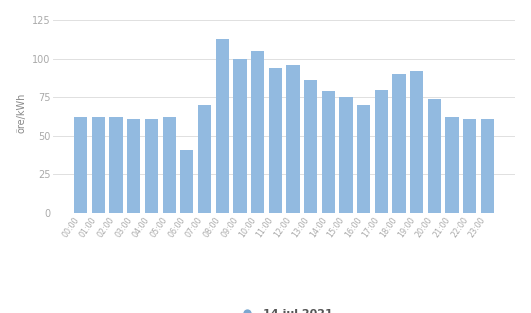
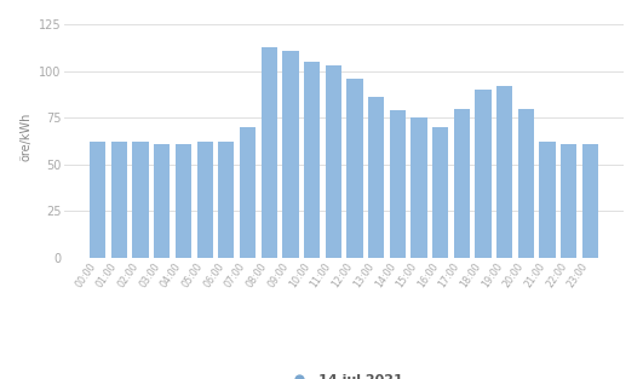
06:00: 41 -> 62
09:00: 100 -> 111
11:00: 94 -> 103
20:00: 74 -> 80
